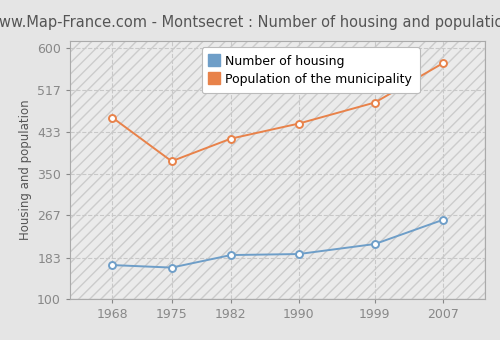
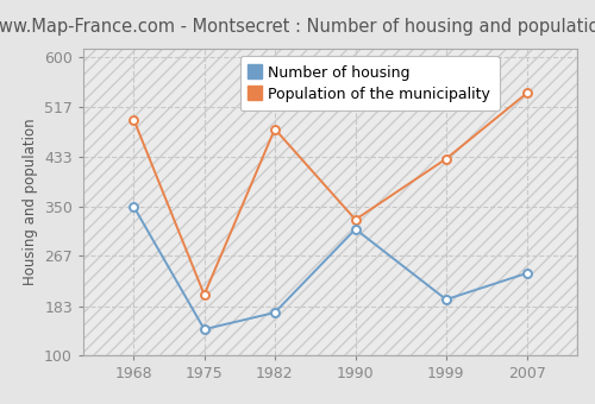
Number of housing/1968: 168 -> 350
Population of the municipality/1968: 462 -> 496
Number of housing/1975: 163 -> 144
Population of the municipality/1975: 375 -> 202
Number of housing/1982: 188 -> 172
Population of the municipality/1982: 420 -> 480
Number of housing/1990: 190 -> 312
Population of the municipality/1990: 450 -> 328
Number of housing/1999: 210 -> 194
Population of the municipality/1999: 492 -> 430
Number of housing/2007: 258 -> 238
Population of the municipality/2007: 570 -> 540
